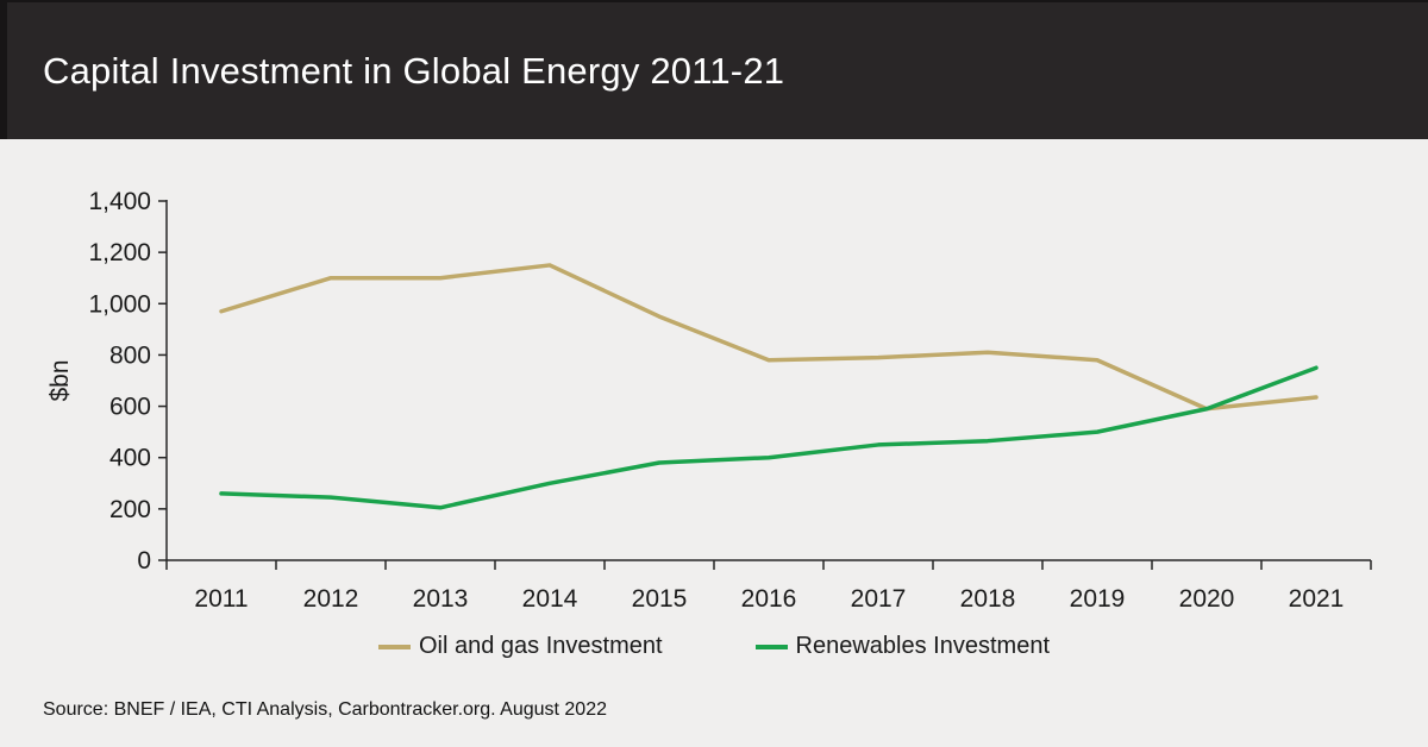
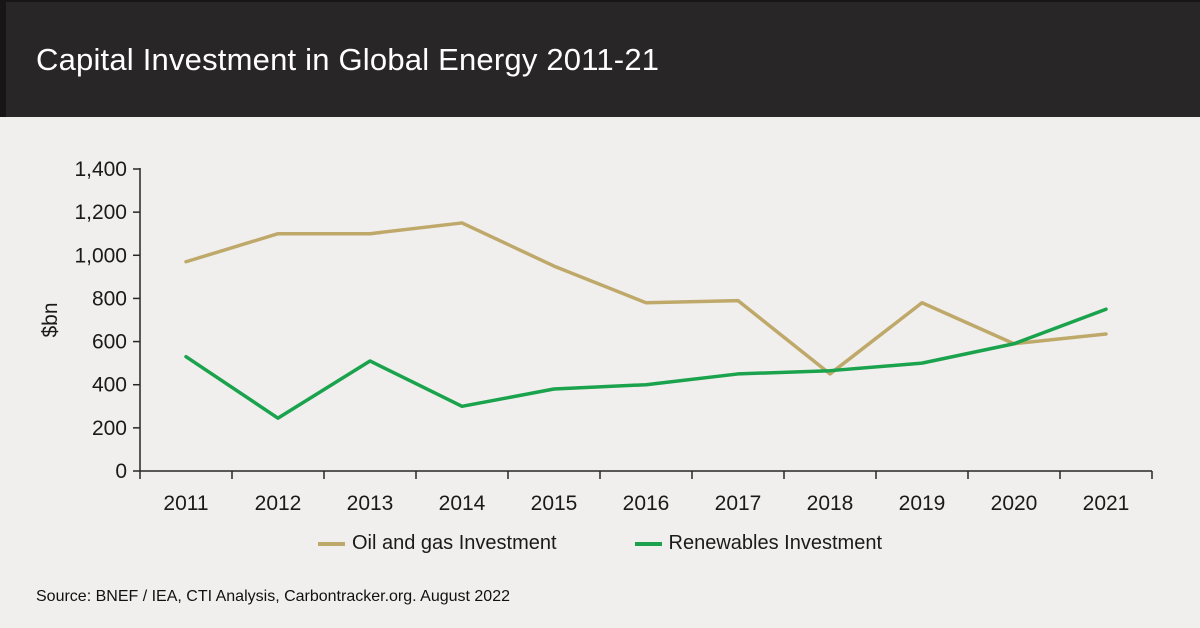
Renewables Investment/2011: 260 -> 530
Renewables Investment/2013: 200 -> 510
Oil and gas Investment/2018: 810 -> 450
